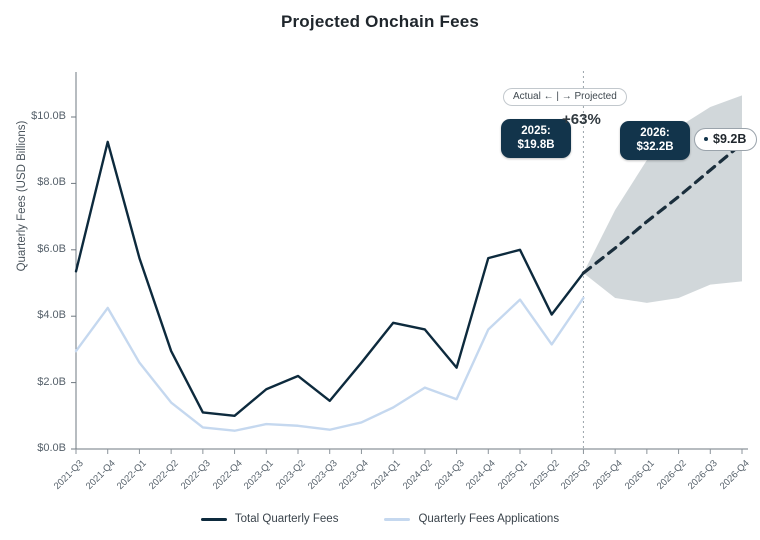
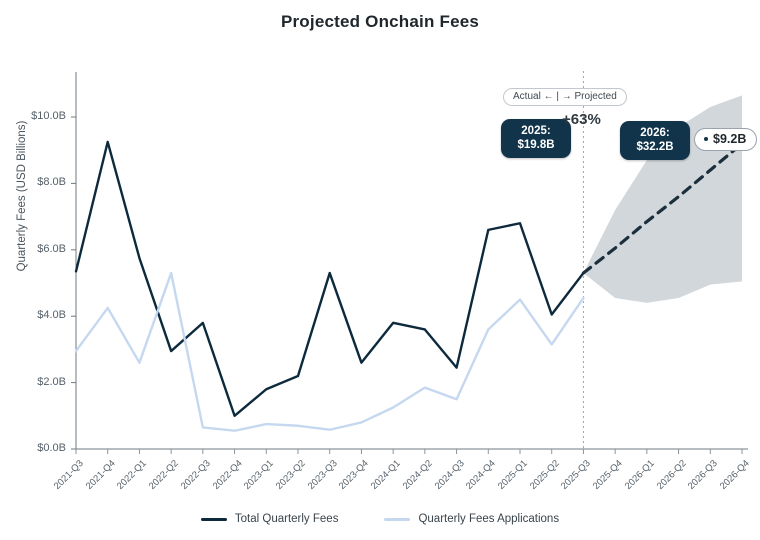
Quarterly Fees Applications/2022-Q2: $1.4B -> $5.3B
Total Quarterly Fees/2022-Q3: $1.1B -> $3.8B
Total Quarterly Fees/2023-Q3: $1.4B -> $5.3B
Total Quarterly Fees/2024-Q4: $5.8B -> $6.6B
Total Quarterly Fees/2025-Q1: $6.0B -> $6.8B
